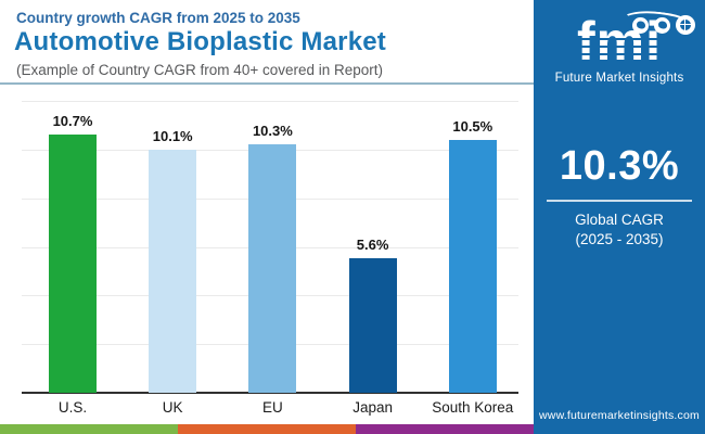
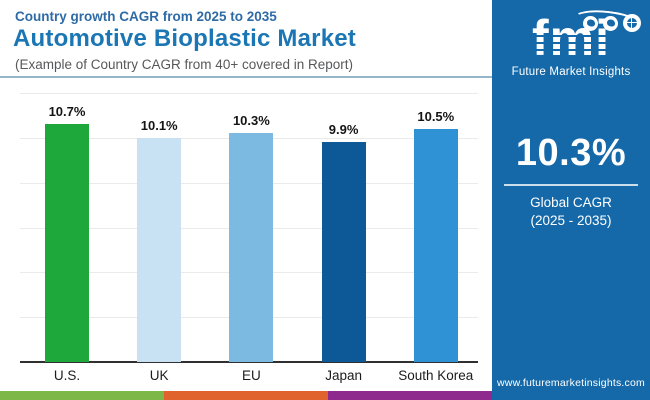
Japan: 5.6% -> 9.9%
